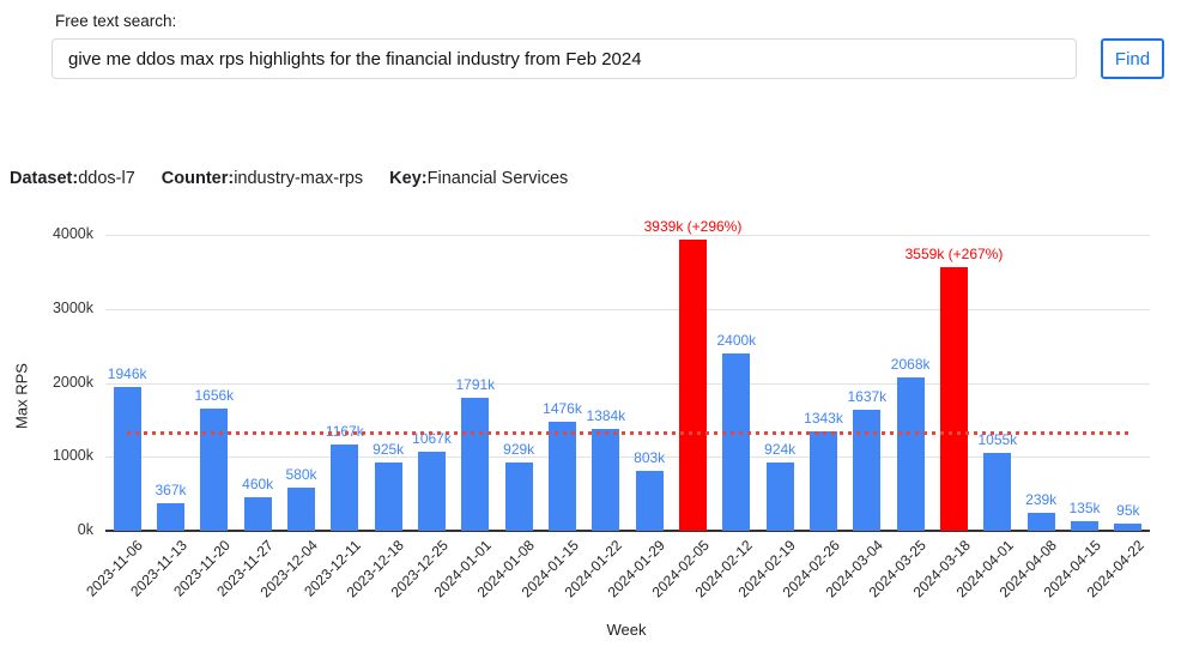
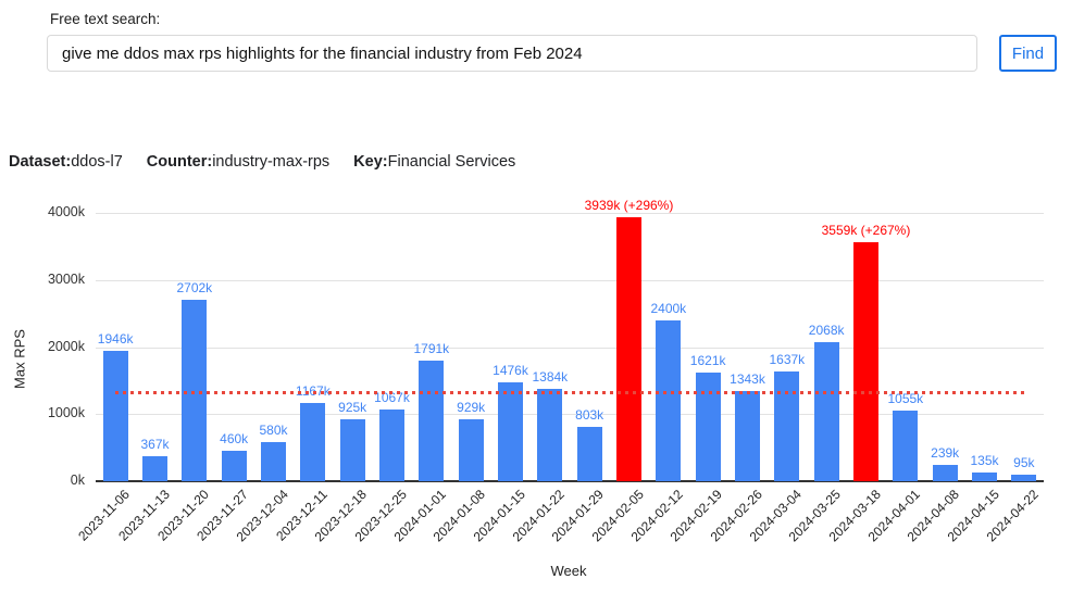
2023-11-20: 1656k -> 2702k
2024-02-19: 924k -> 1621k
